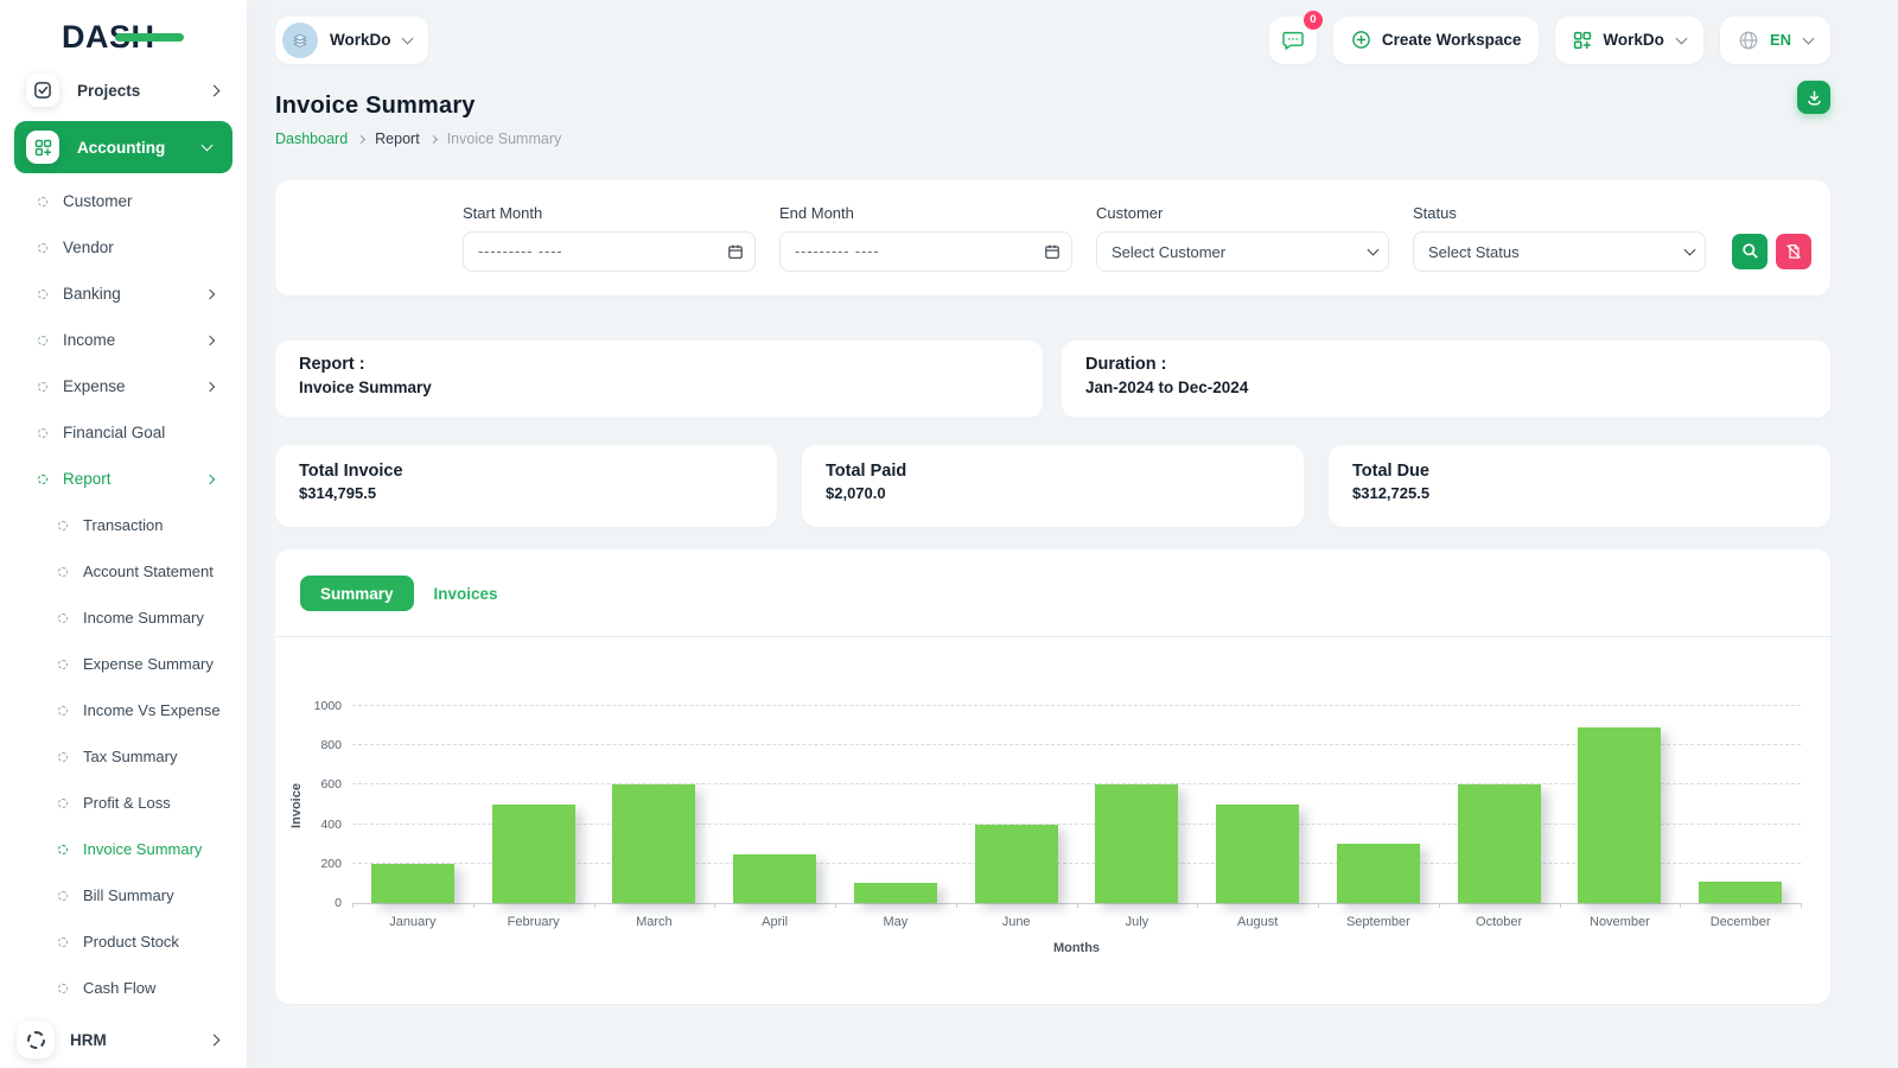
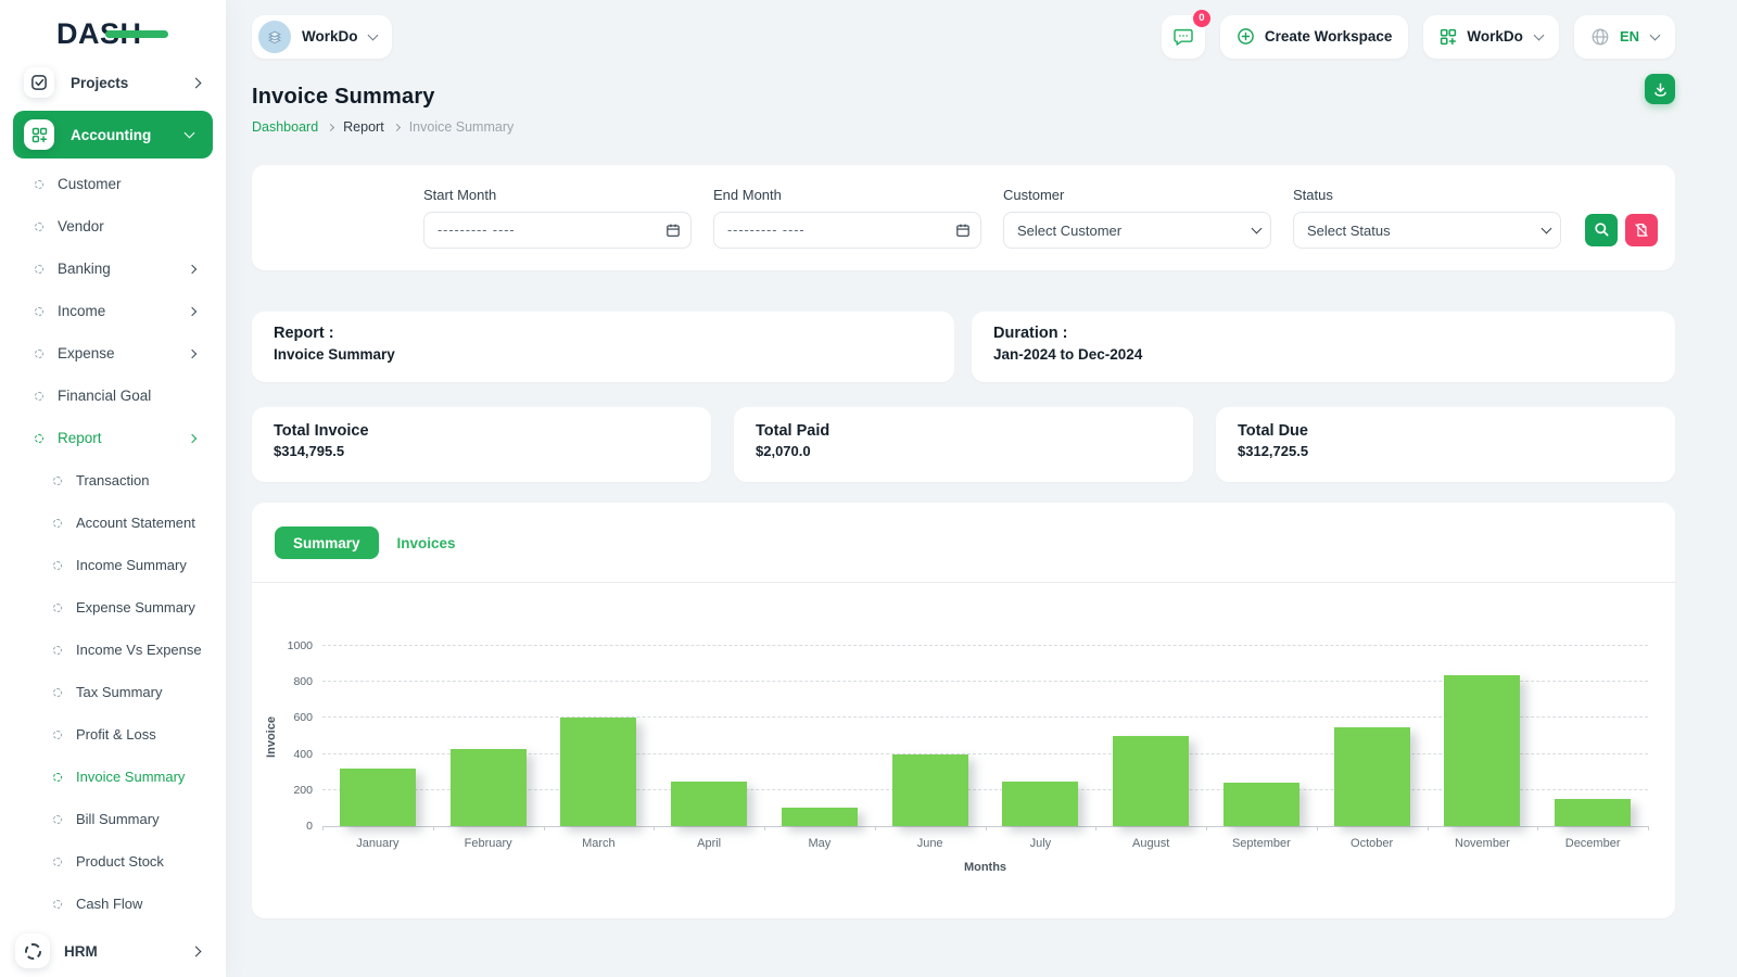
January: 200 -> 320
February: 500 -> 430
July: 600 -> 250
September: 300 -> 240
October: 600 -> 550
November: 890 -> 840
December: 110 -> 150
